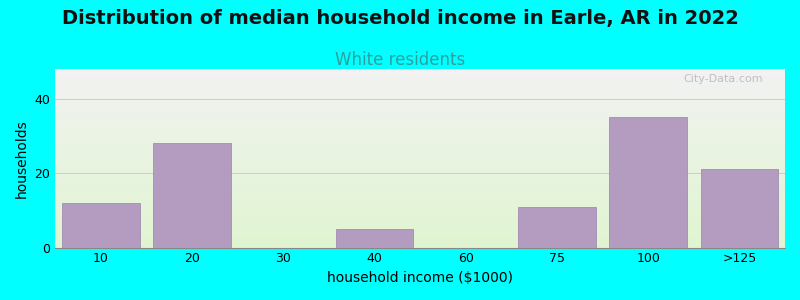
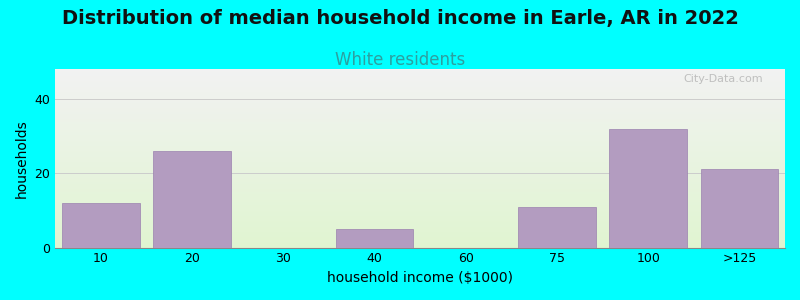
20: 28 -> 26
100: 35 -> 32
